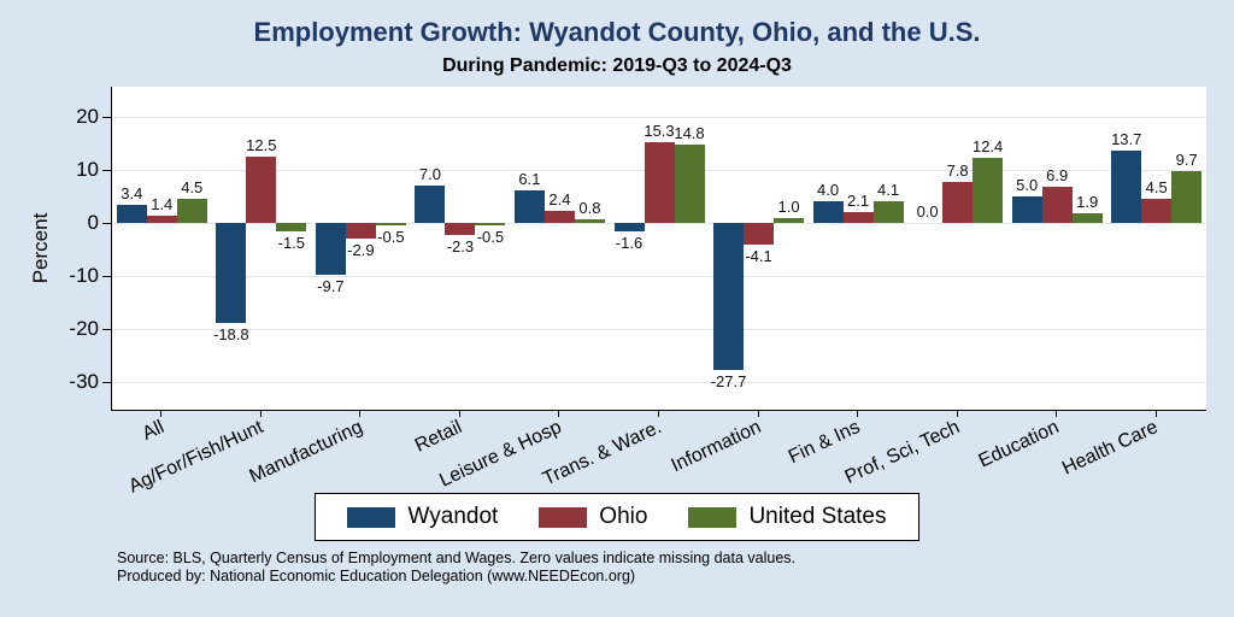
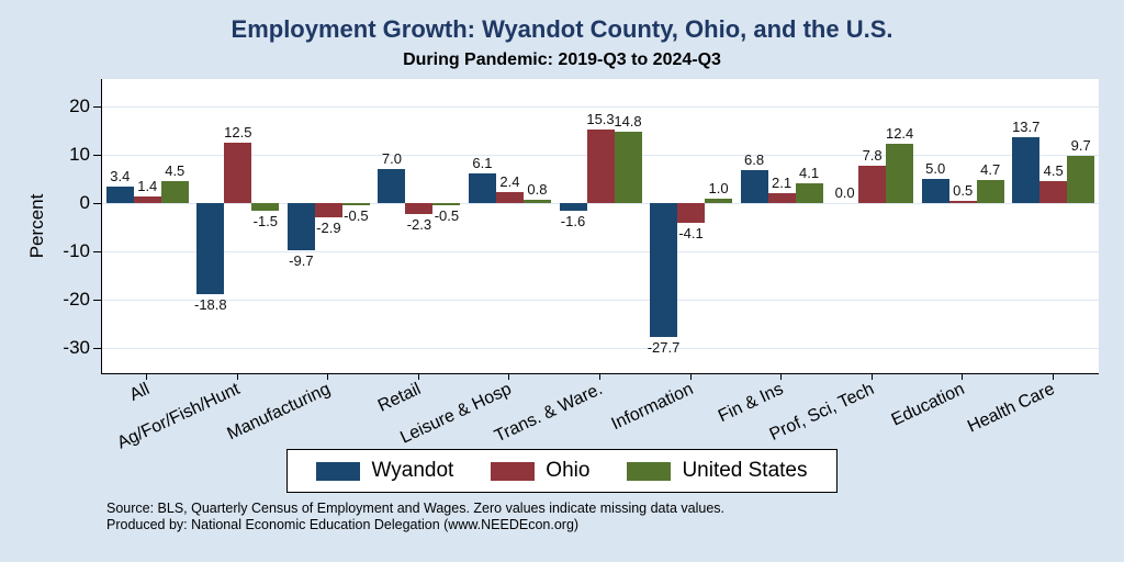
Wyandot/Fin & Ins: 4.0 -> 6.8
Ohio/Education: 6.9 -> 0.5
United States/Education: 1.9 -> 4.7
